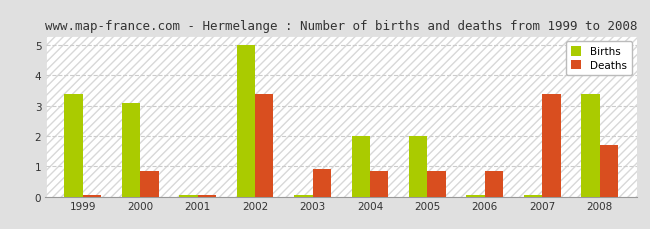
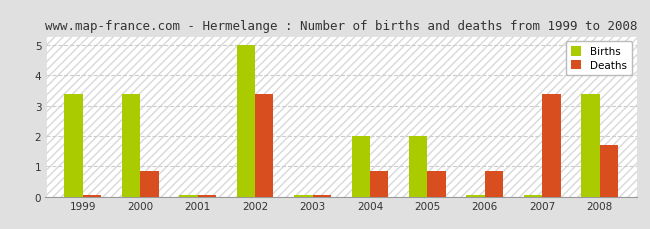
Births/2000: 3.10 -> 3.40
Deaths/2003: 0.90 -> 0.05
